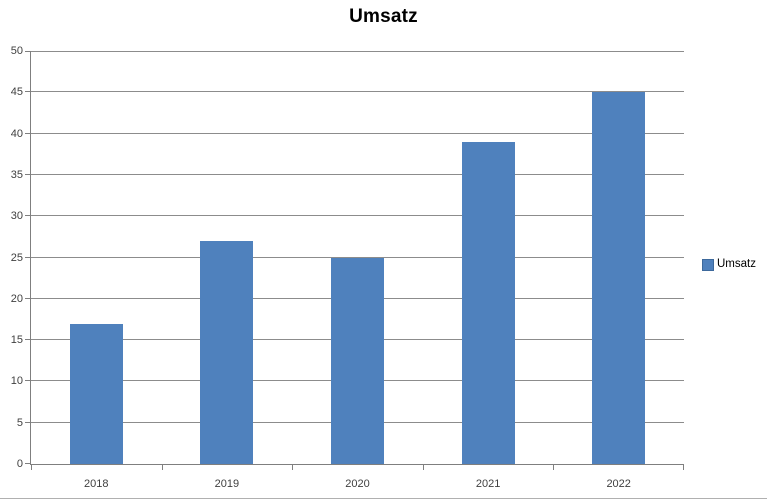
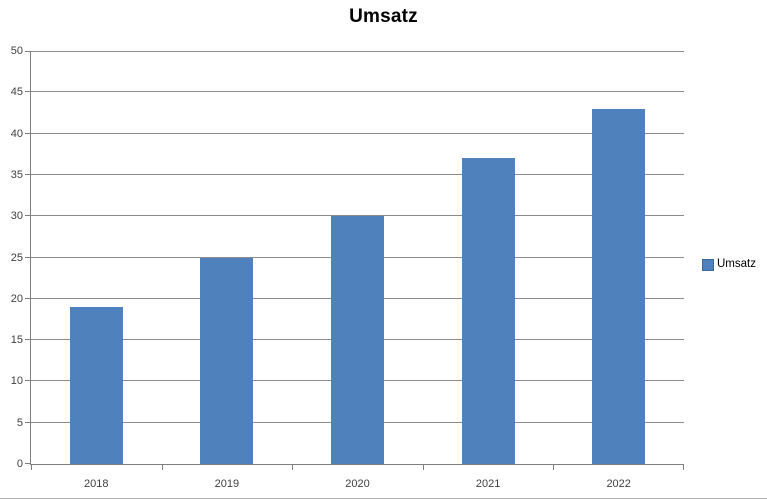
2018: 17 -> 19
2019: 27 -> 25
2020: 25 -> 30
2021: 39 -> 37
2022: 45 -> 43
